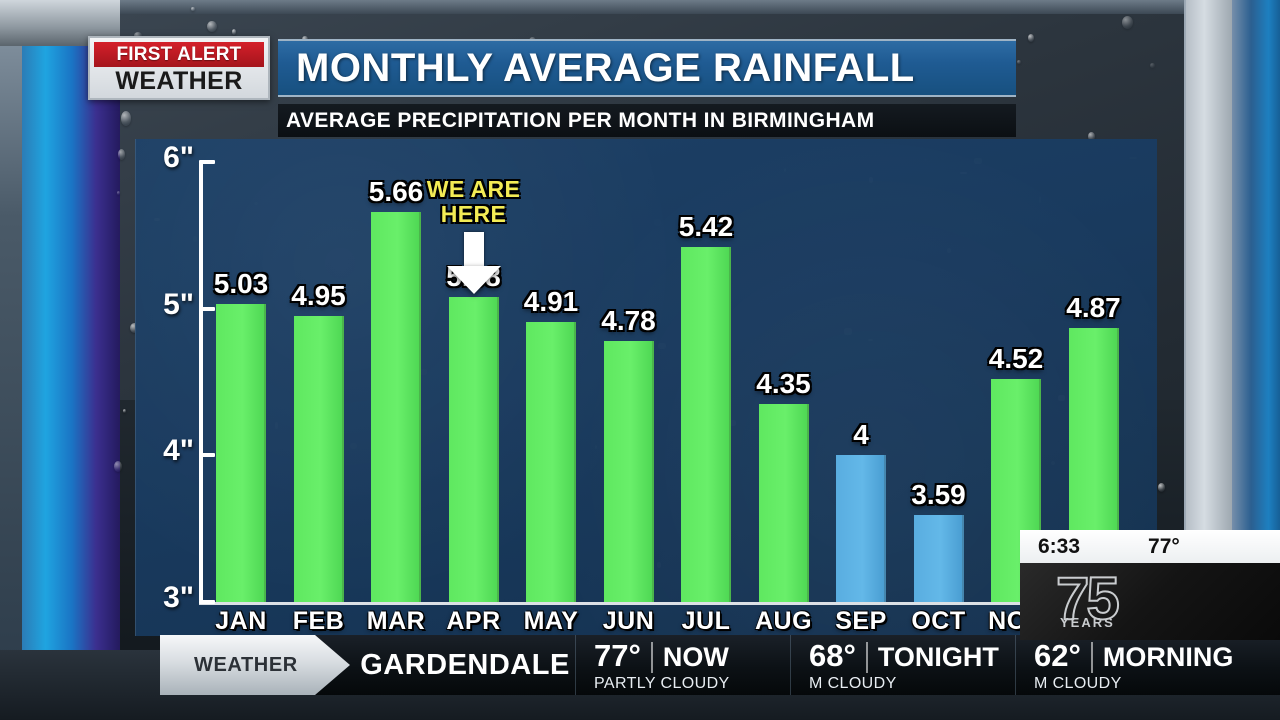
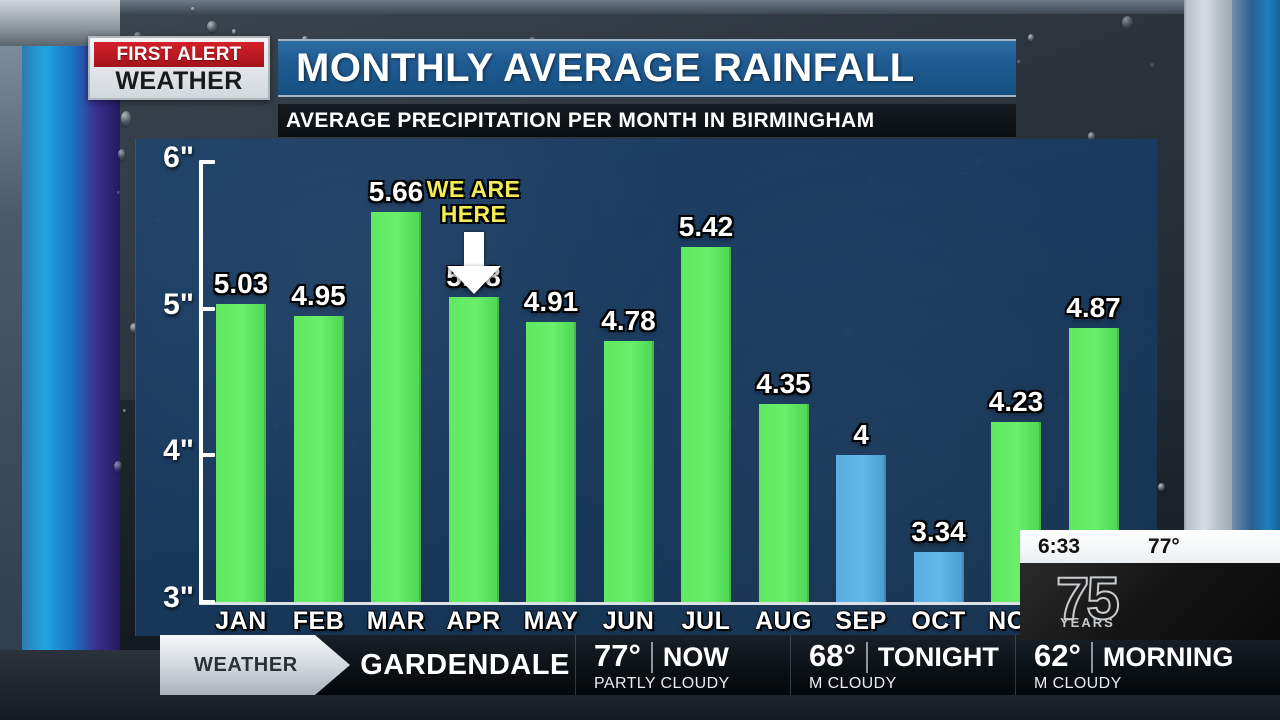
OCT: 3.59 -> 3.34
NOV: 4.52 -> 4.23
